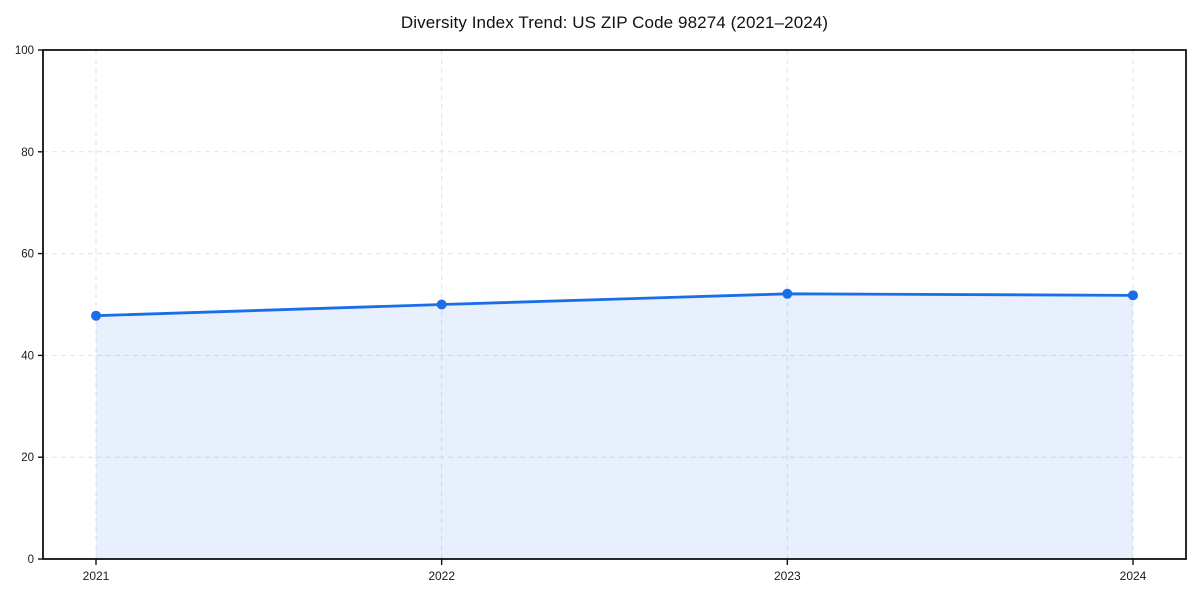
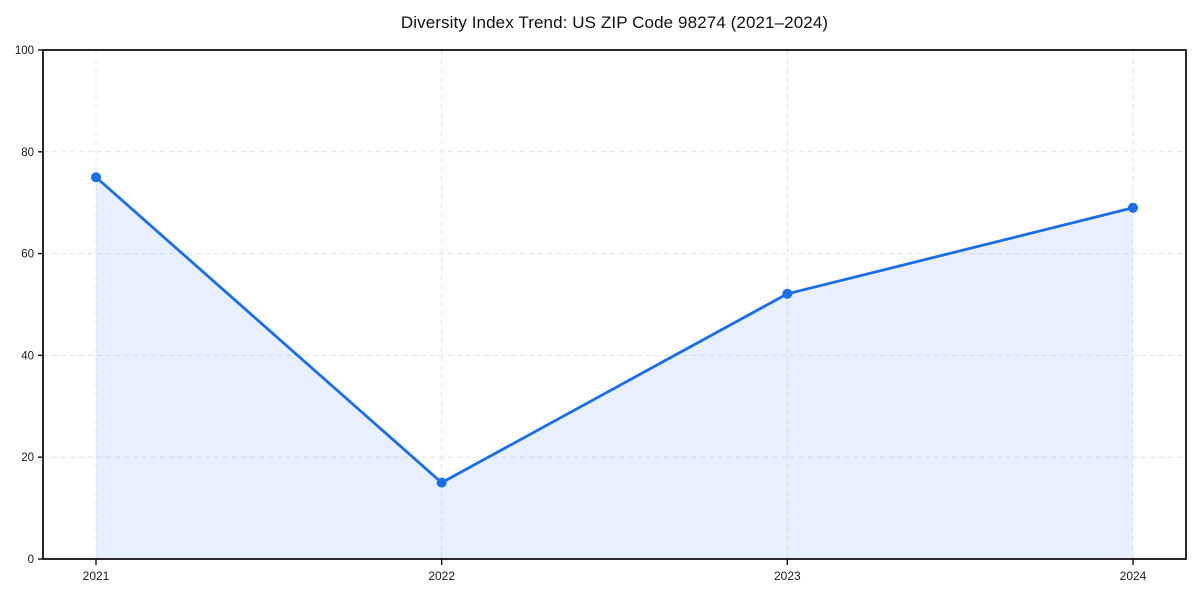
2021: 48 -> 75
2022: 50 -> 15
2024: 52 -> 69
